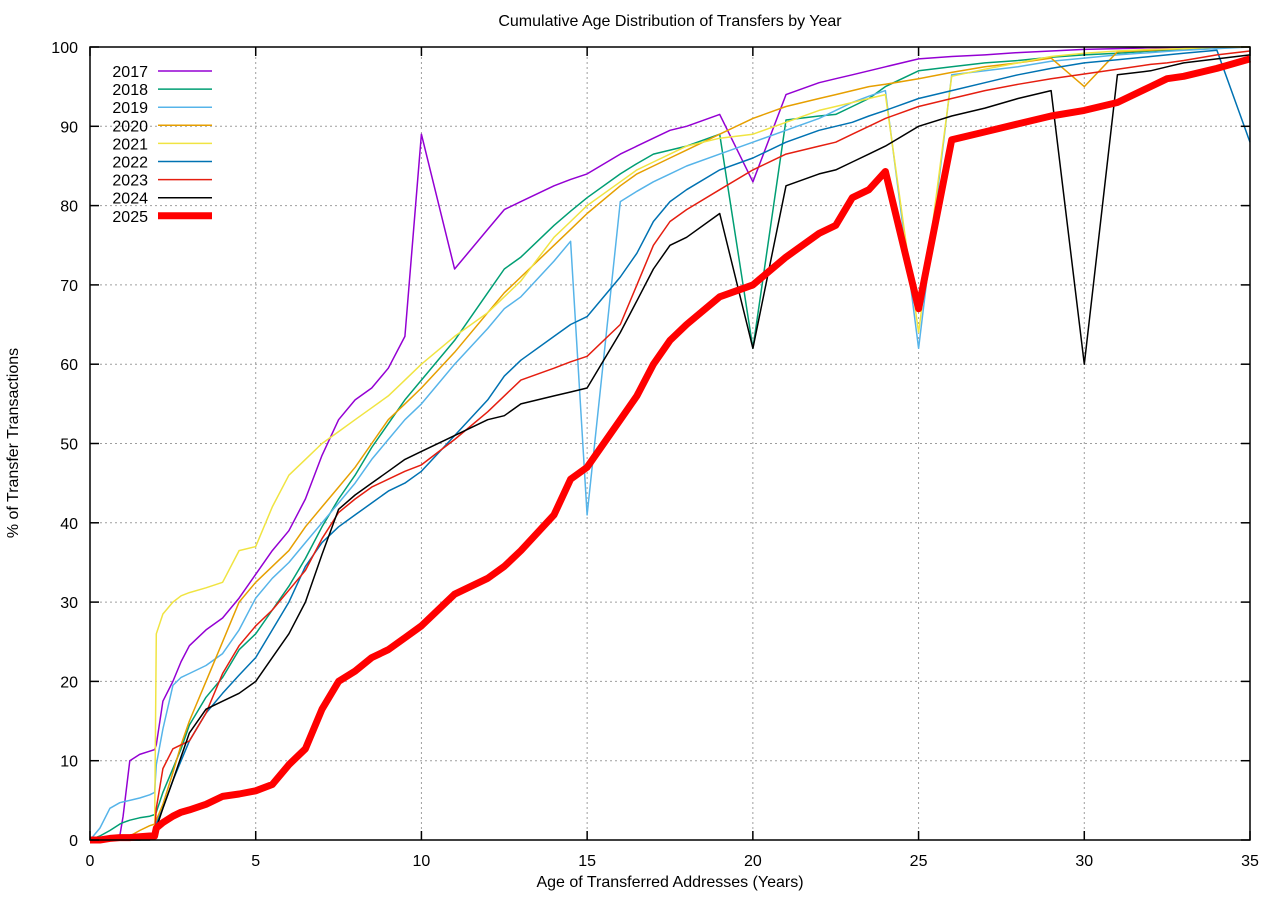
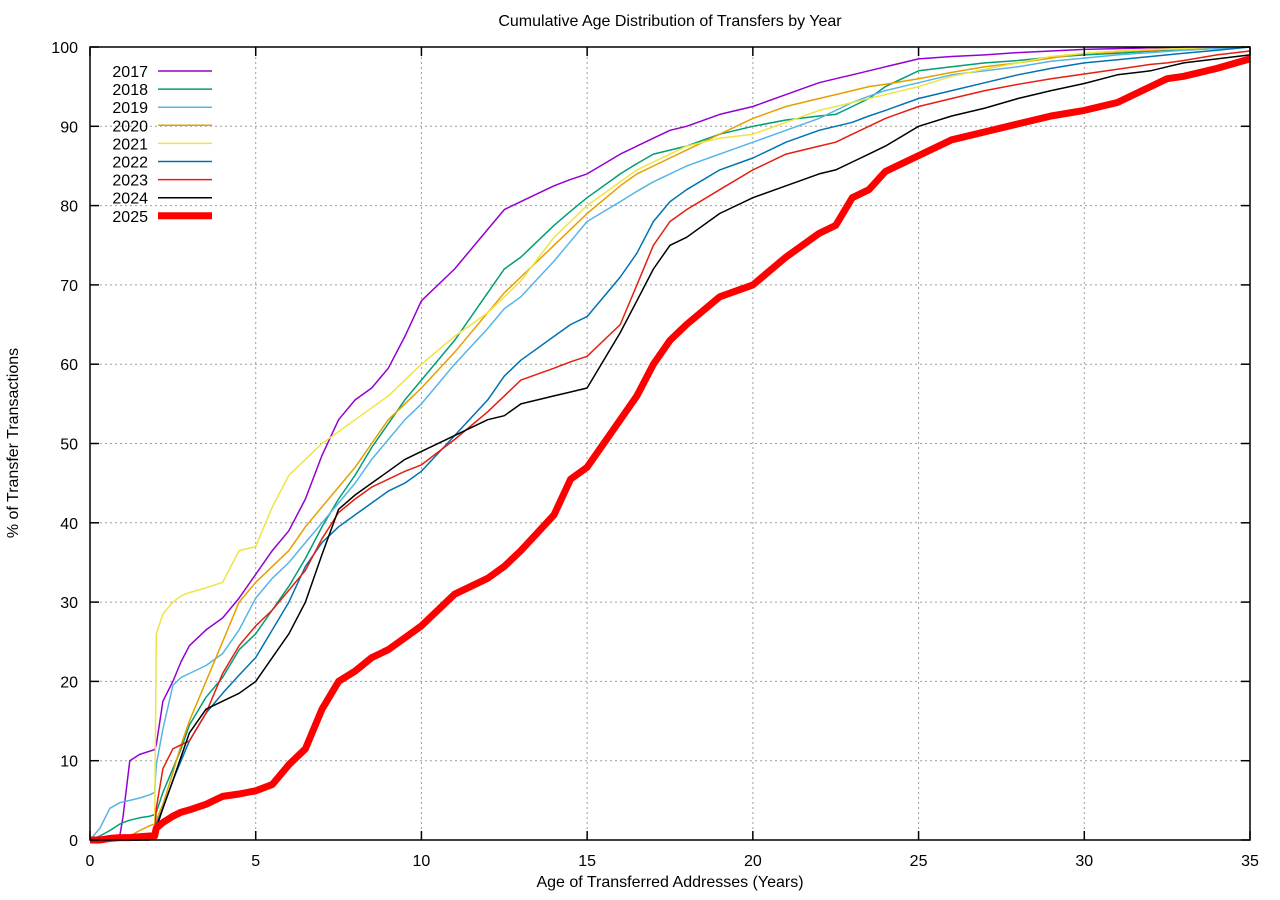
2017/10: 89 -> 68
2019/15: 41 -> 78
2017/20: 83 -> 92
2018/20: 62 -> 90
2024/20: 62 -> 81
2019/25: 62 -> 96
2021/25: 64 -> 95
2025/25: 67 -> 86
2020/30: 95 -> 99
2024/30: 60 -> 95
2022/35: 88 -> 100
